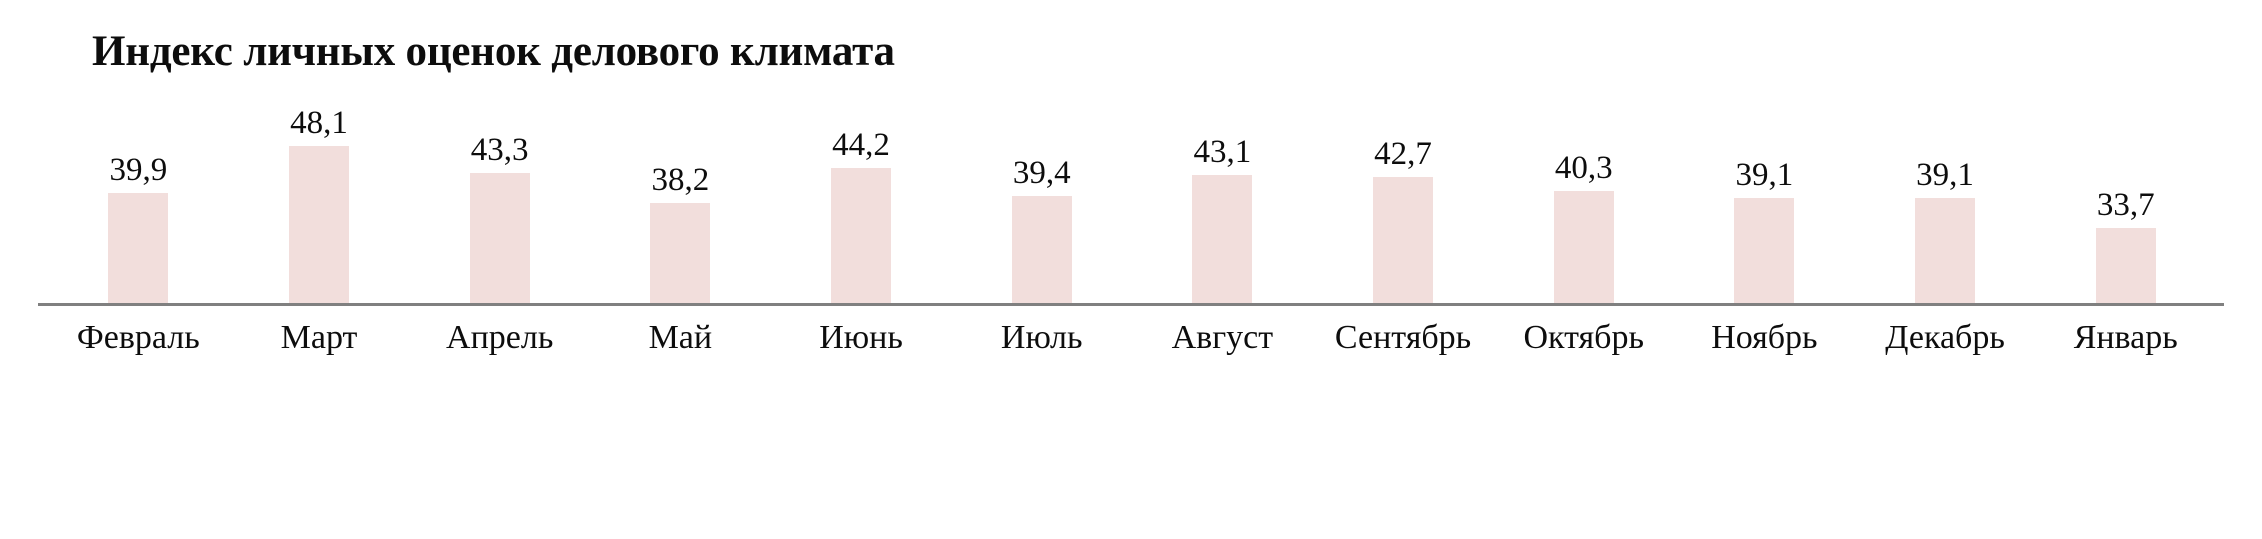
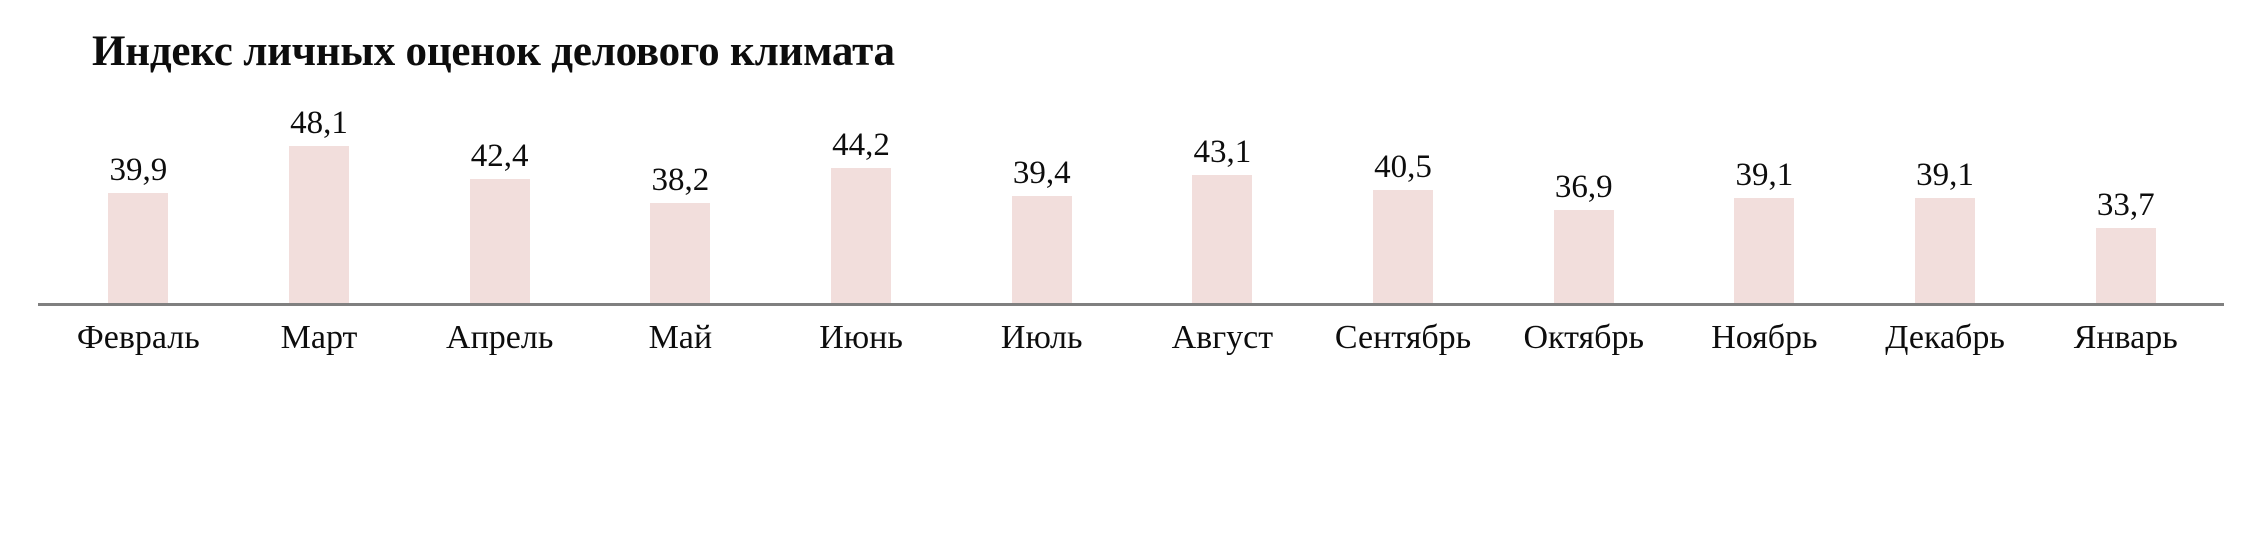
Апрель: 43,3 -> 42,4
Сентябрь: 42,7 -> 40,5
Октябрь: 40,3 -> 36,9
